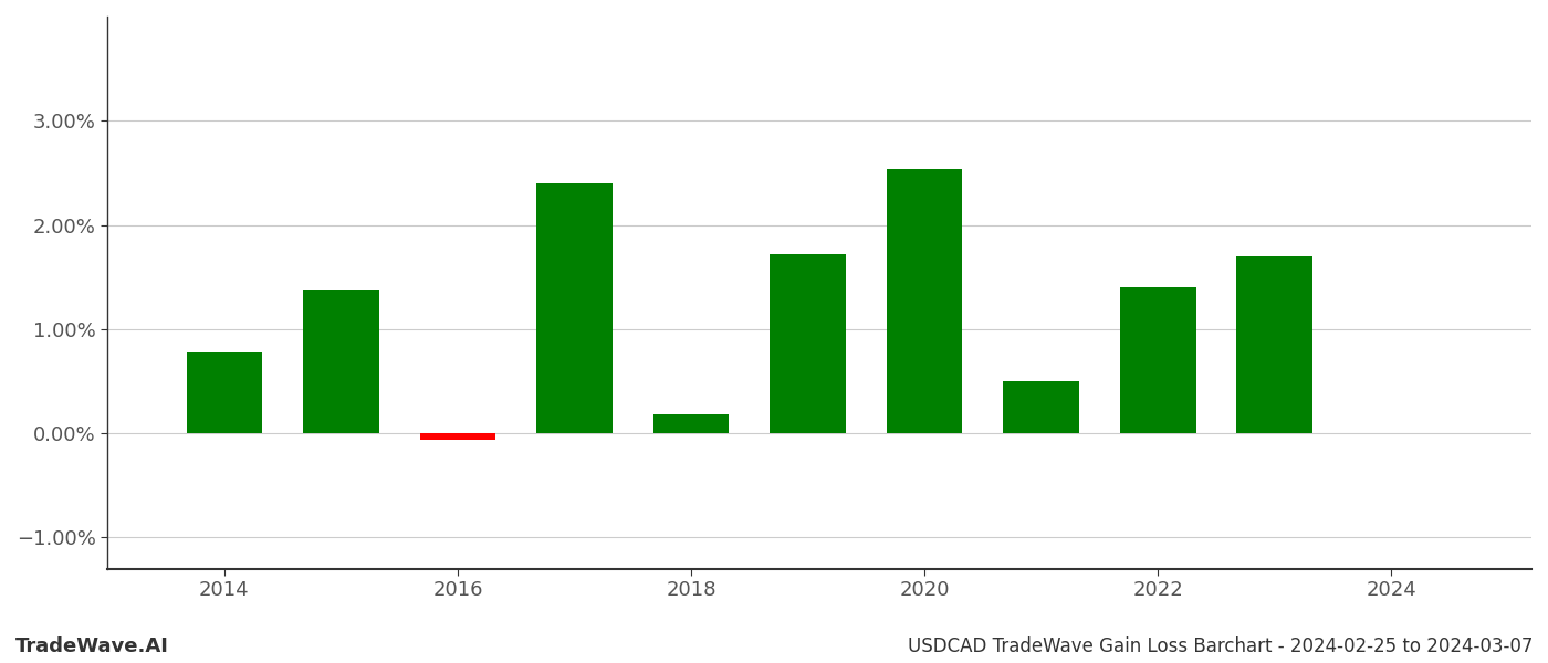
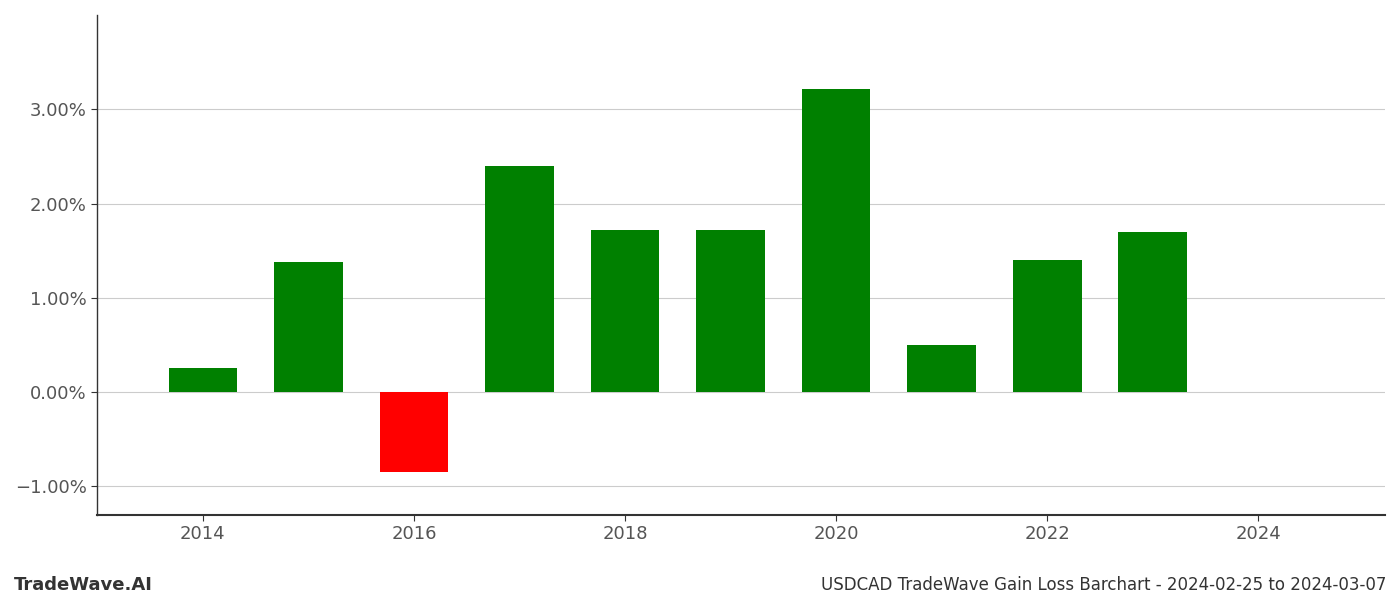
2014: 0.78% -> 0.25%
2016: -0.06% -> -0.85%
2018: 0.18% -> 1.72%
2020: 2.54% -> 3.22%
